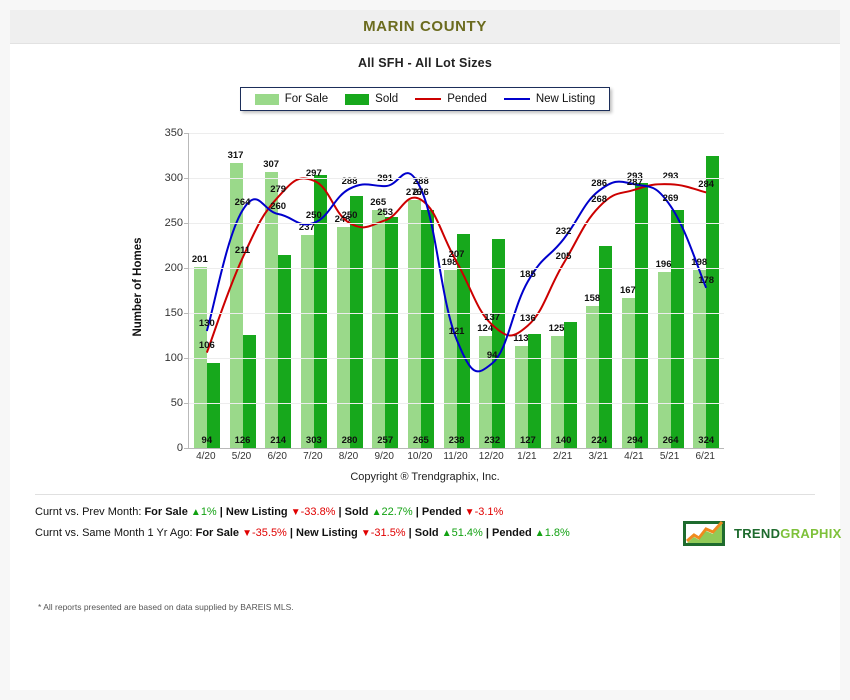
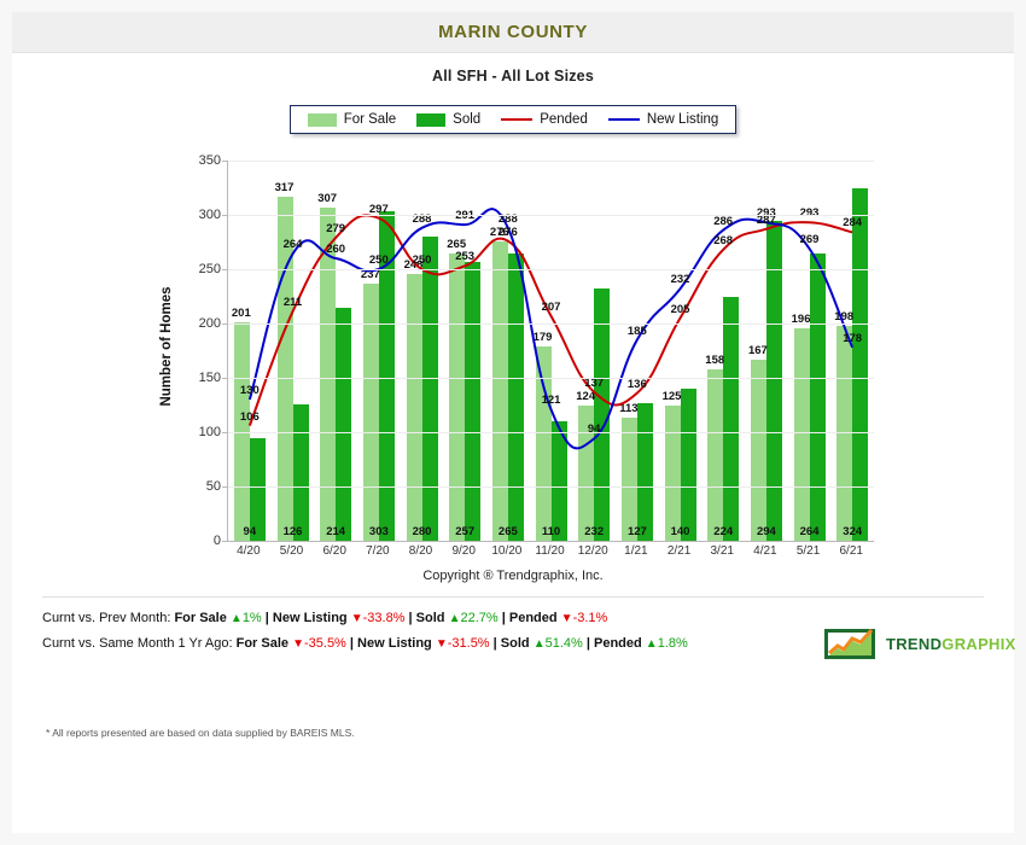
For Sale/11/20: 198 -> 179
Sold/11/20: 238 -> 110
